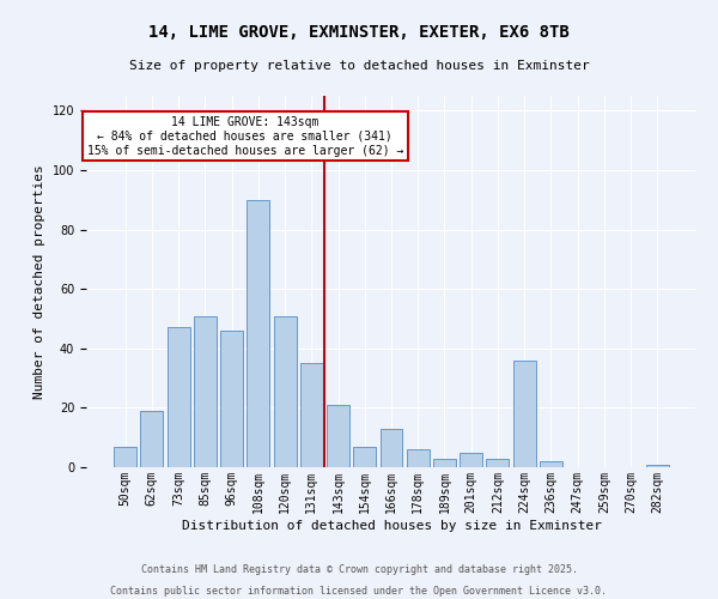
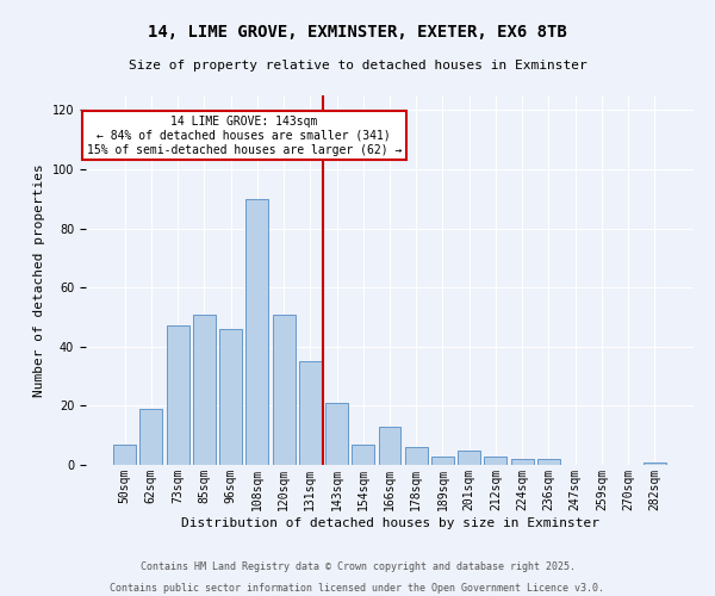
224sqm: 36 -> 2
